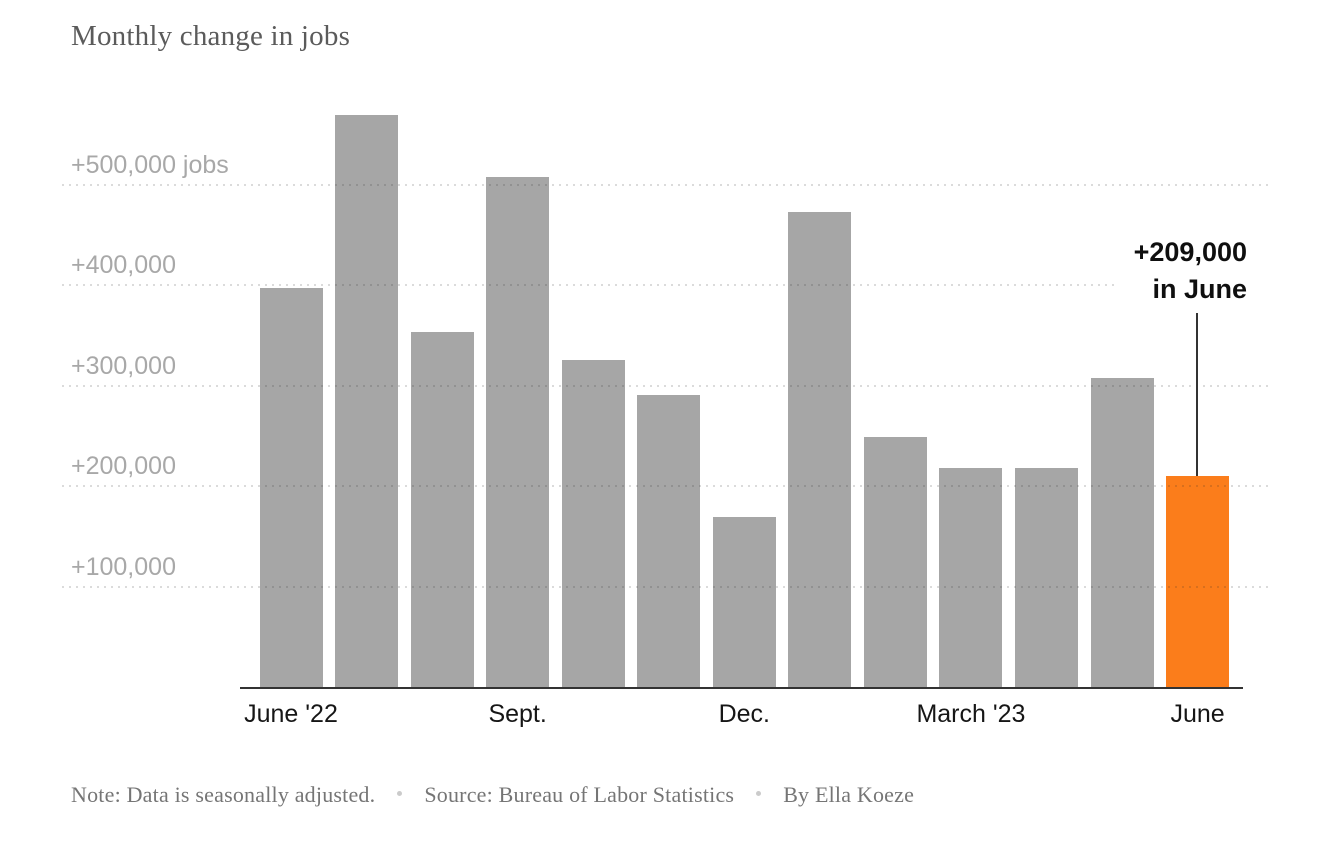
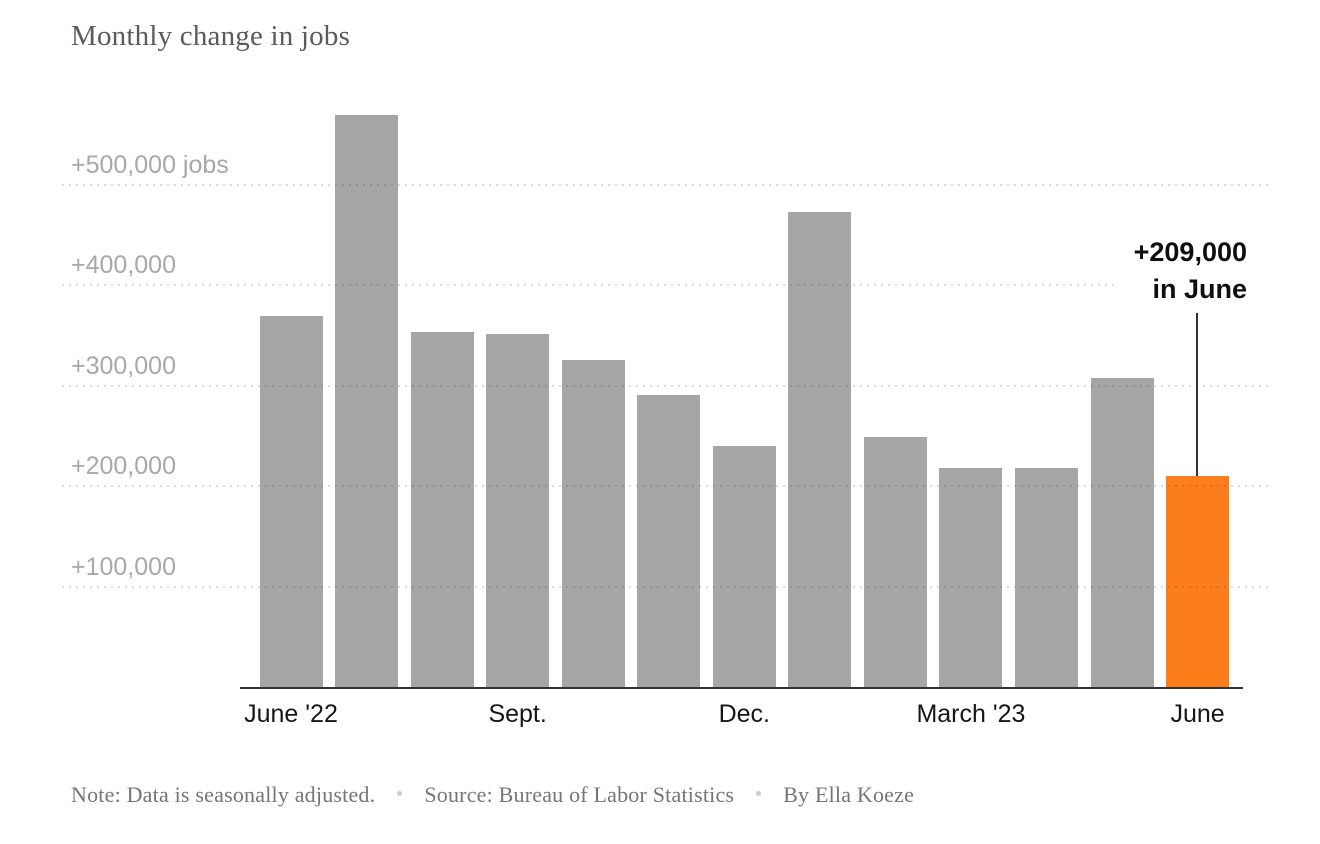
June '22: 396000 -> 368000
Sept.: 506000 -> 350000
Dec.: 168000 -> 239000
